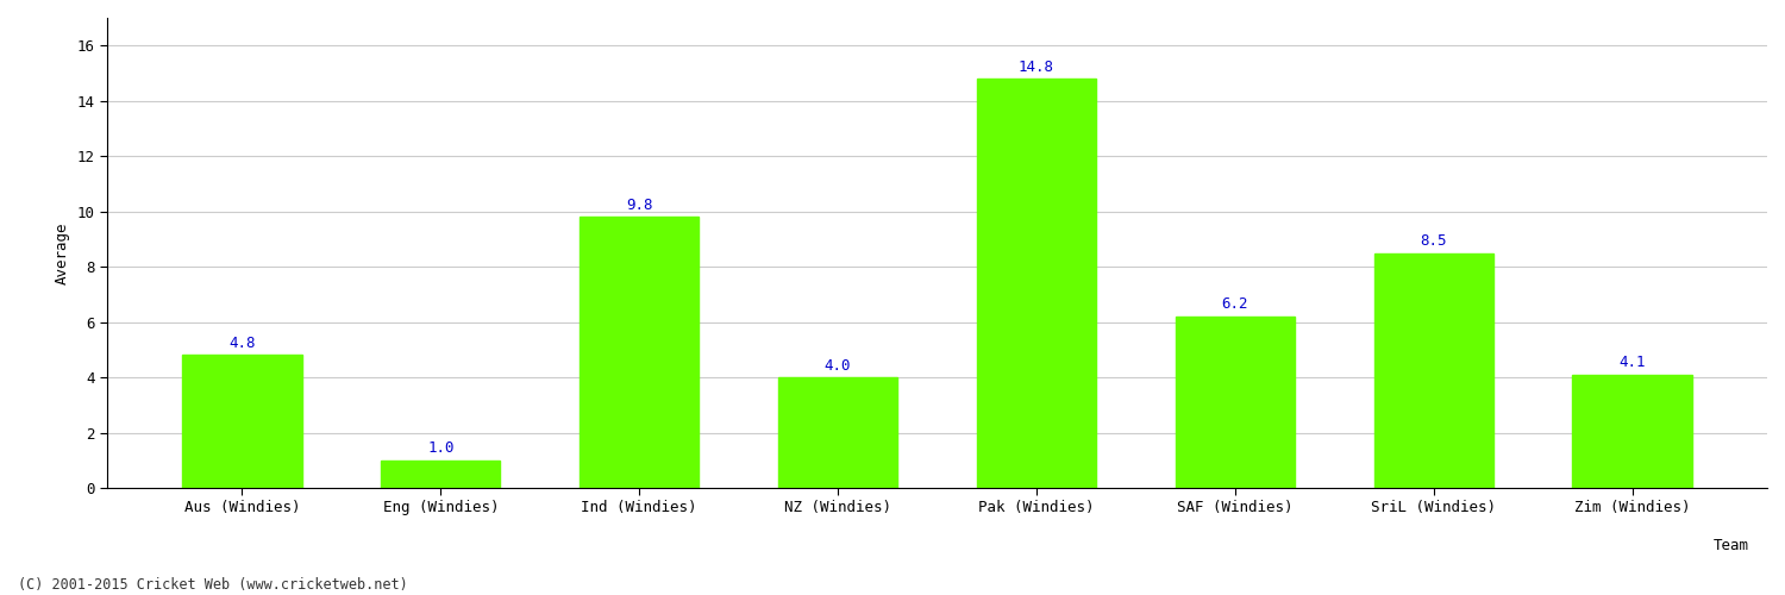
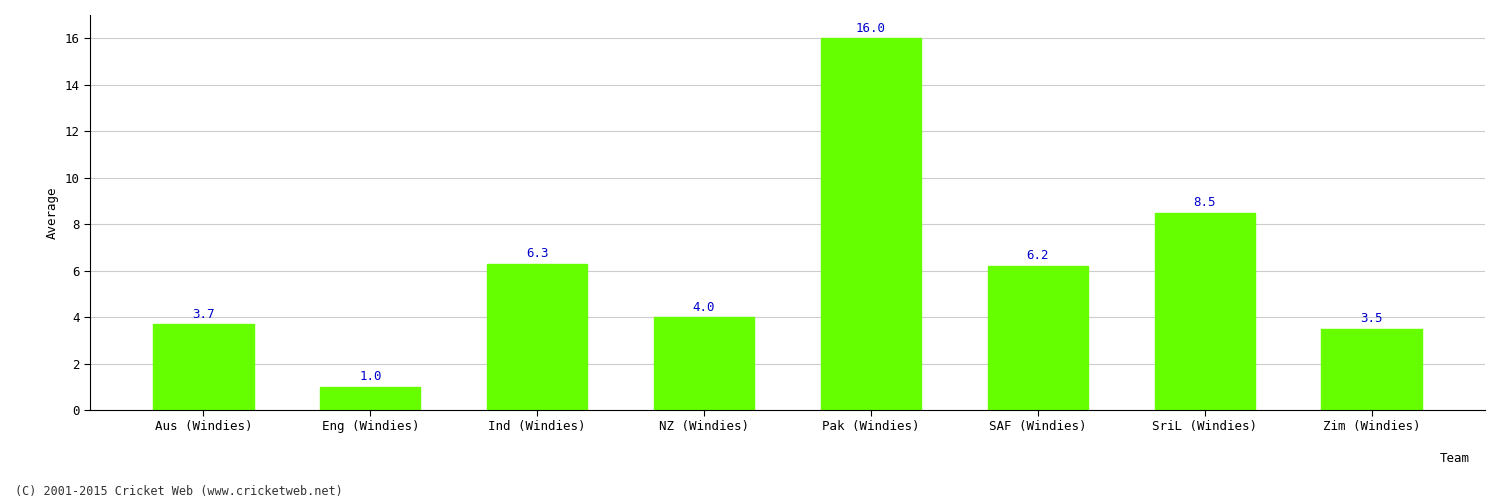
Aus (Windies): 4.8 -> 3.7
Ind (Windies): 9.8 -> 6.3
Pak (Windies): 14.8 -> 16.0
Zim (Windies): 4.1 -> 3.5
